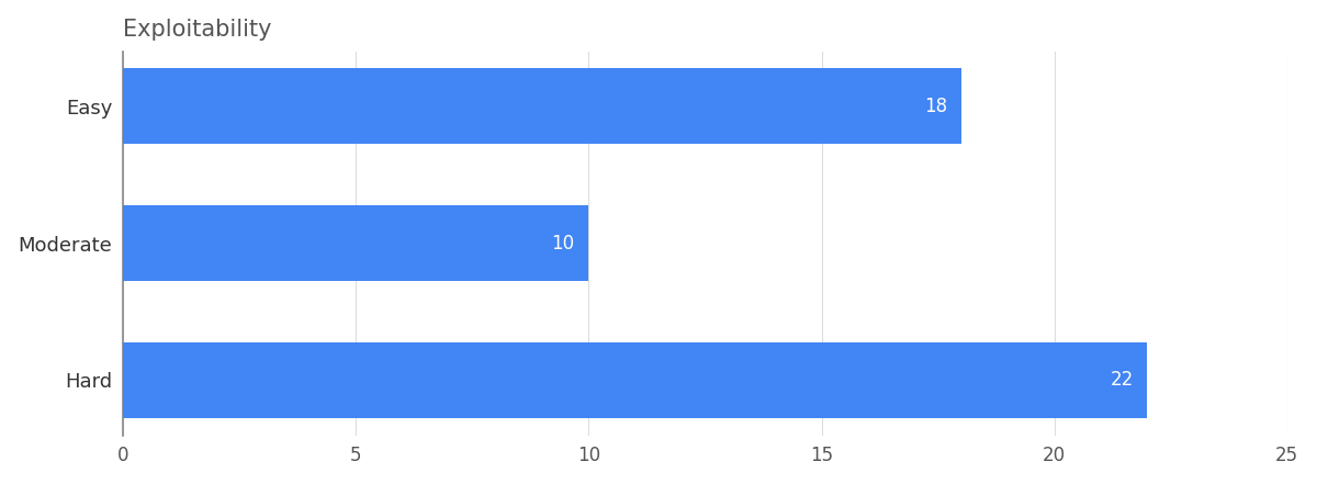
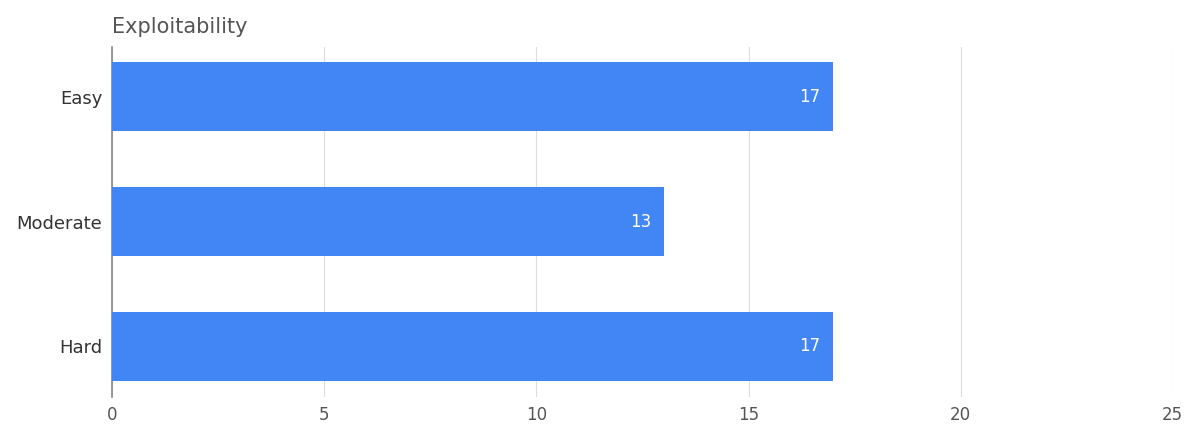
Easy: 18 -> 17
Moderate: 10 -> 13
Hard: 22 -> 17
